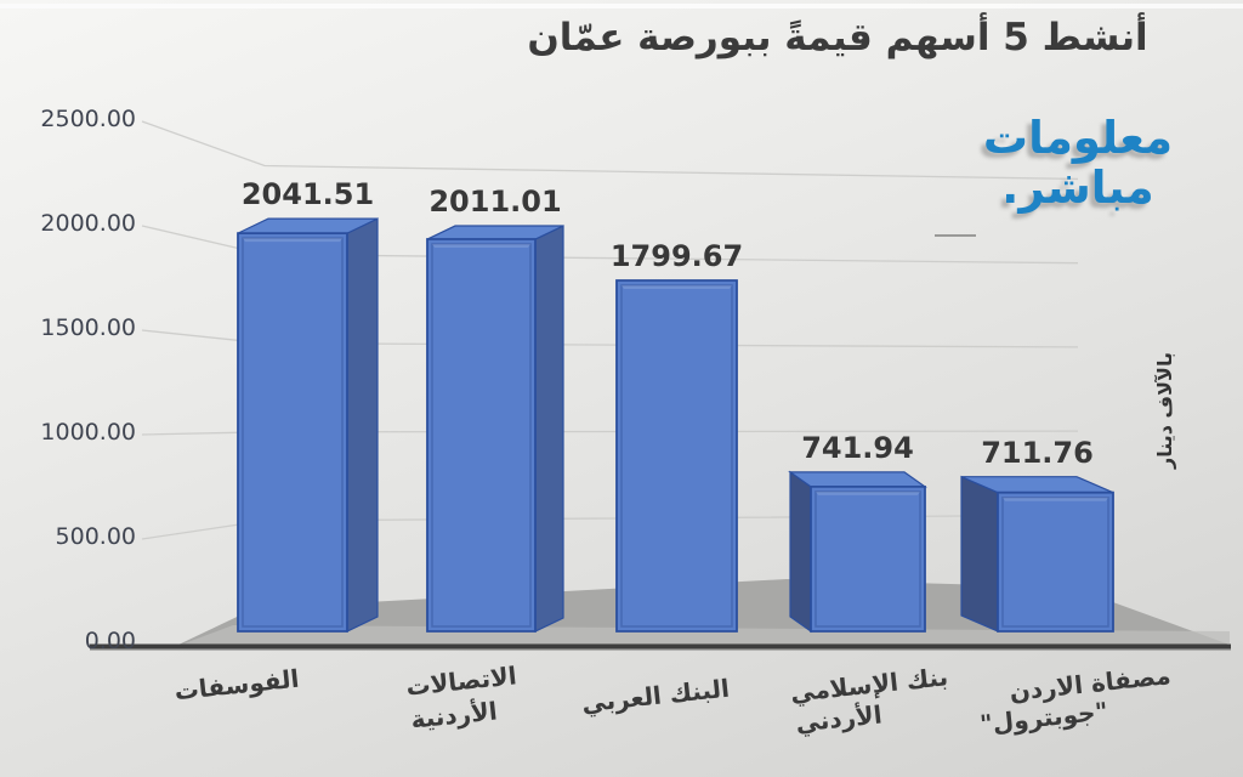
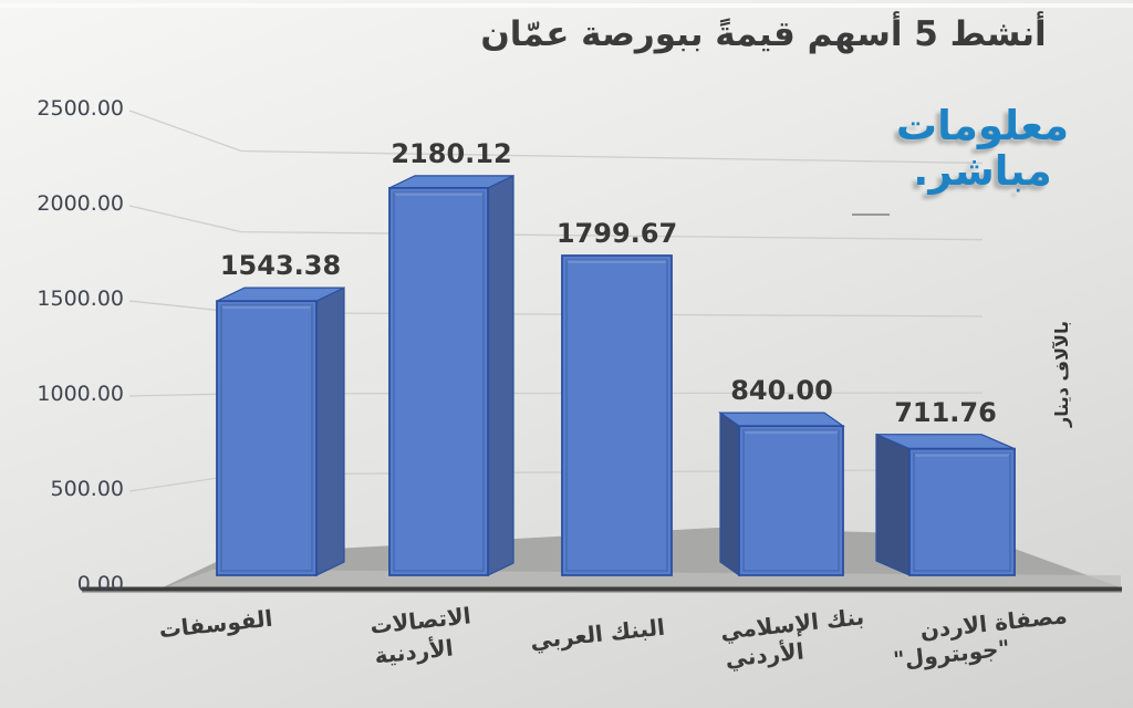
الفوسفات: 2041.51 -> 1543.38
الاتصالات الأردنية: 2011.01 -> 2180.12
بنك الإسلامي الأردني: 741.94 -> 840.00
